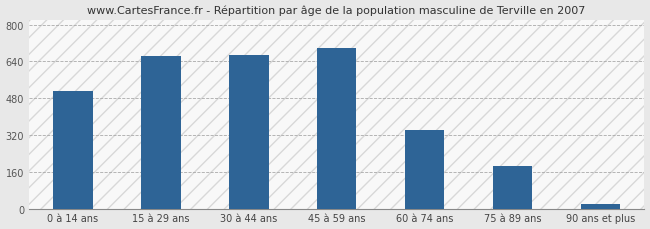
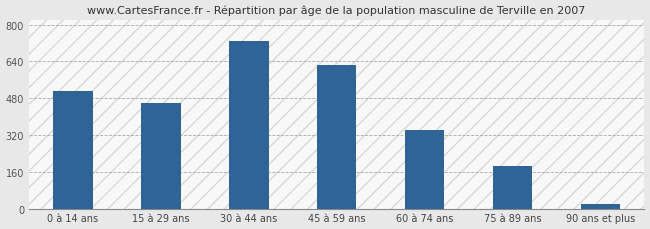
15 à 29 ans: 665 -> 460
30 à 44 ans: 668 -> 730
45 à 59 ans: 700 -> 625
